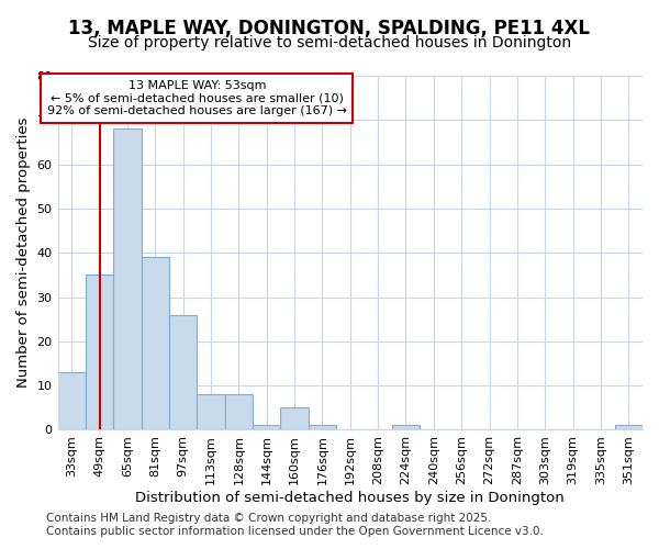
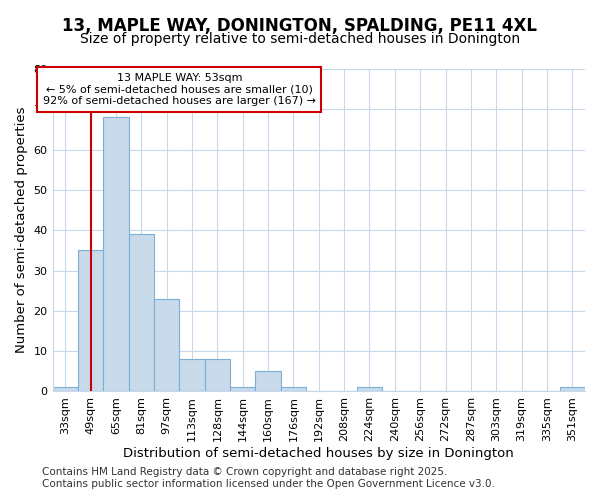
33sqm: 13 -> 1
97sqm: 26 -> 23
